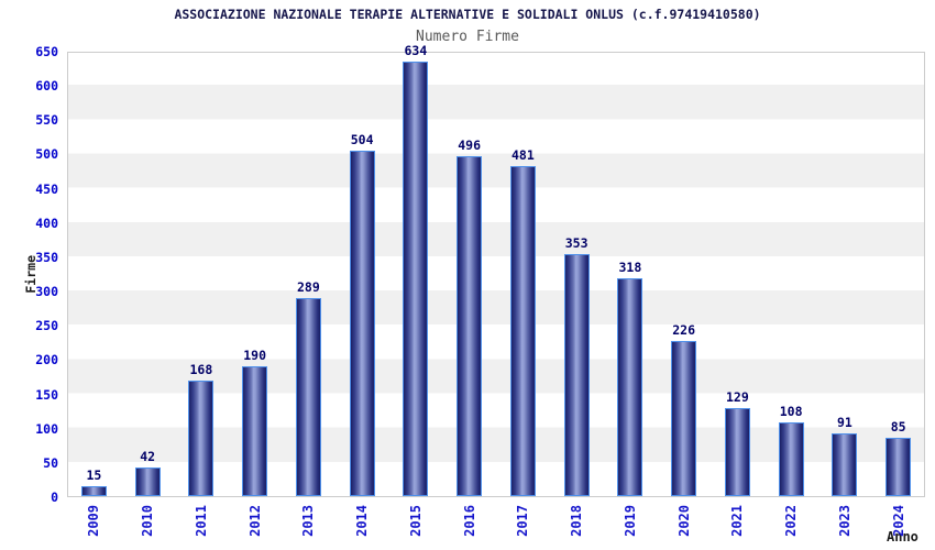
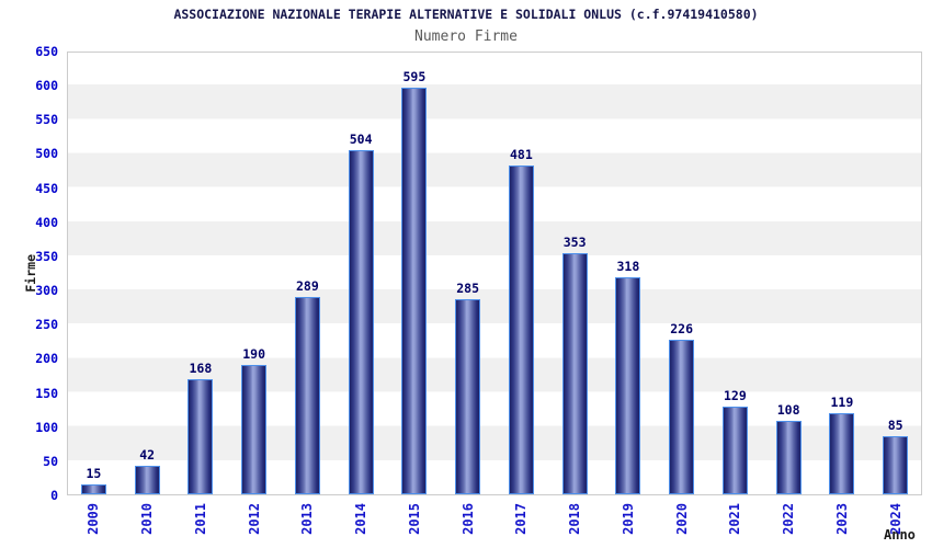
2015: 634 -> 595
2016: 496 -> 285
2023: 91 -> 119
